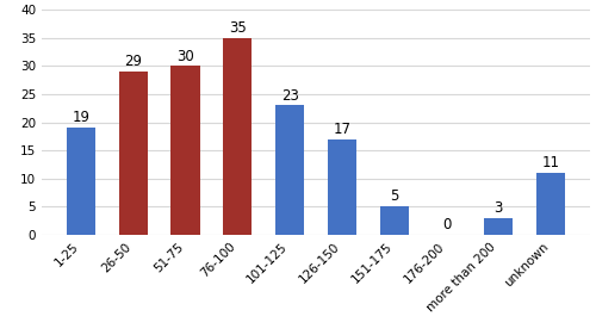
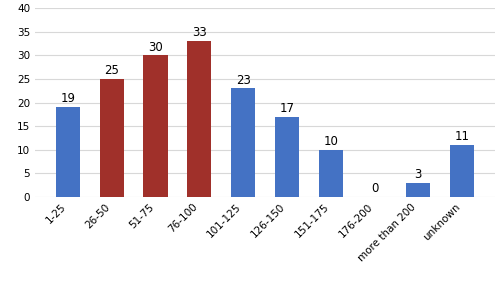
26-50: 29 -> 25
76-100: 35 -> 33
151-175: 5 -> 10
